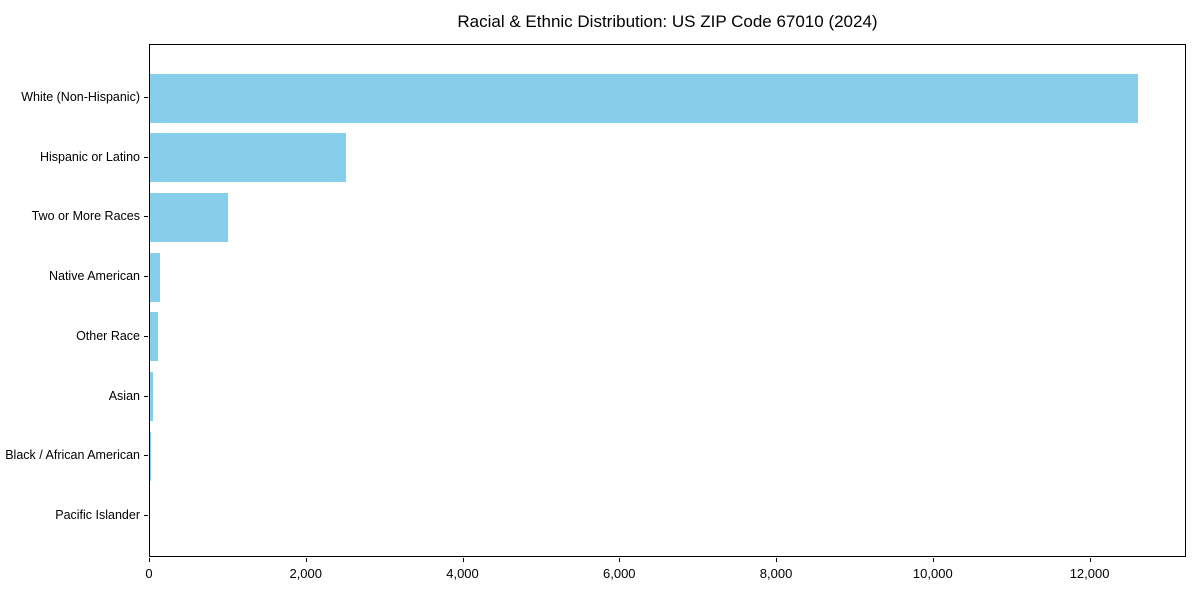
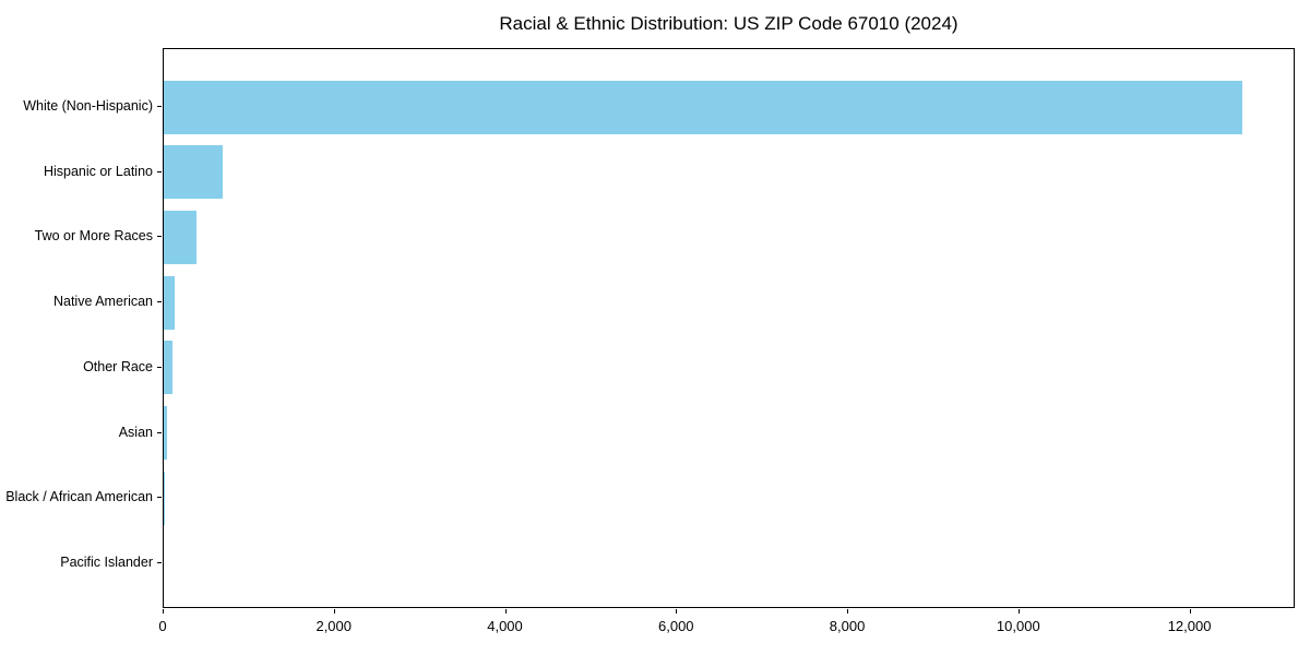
Hispanic or Latino: 2500 -> 700
Two or More Races: 1000 -> 400
